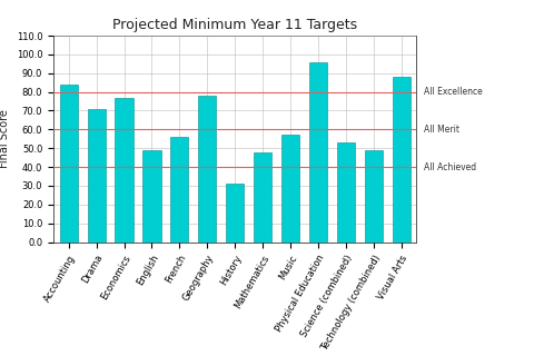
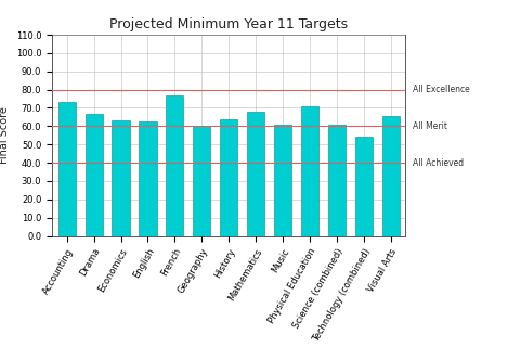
Accounting: 84 -> 74
Drama: 71 -> 67
Economics: 77 -> 63
English: 49 -> 62
French: 56 -> 77
Geography: 78 -> 60
History: 31 -> 64
Mathematics: 48 -> 68
Music: 57 -> 61
Physical Education: 96 -> 71
Science (combined): 53 -> 61
Technology (combined): 49 -> 54
Visual Arts: 88 -> 66
